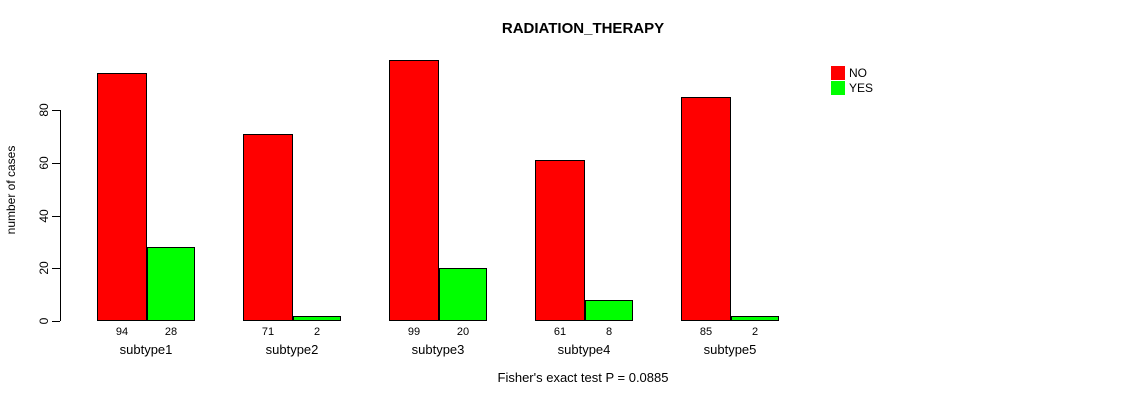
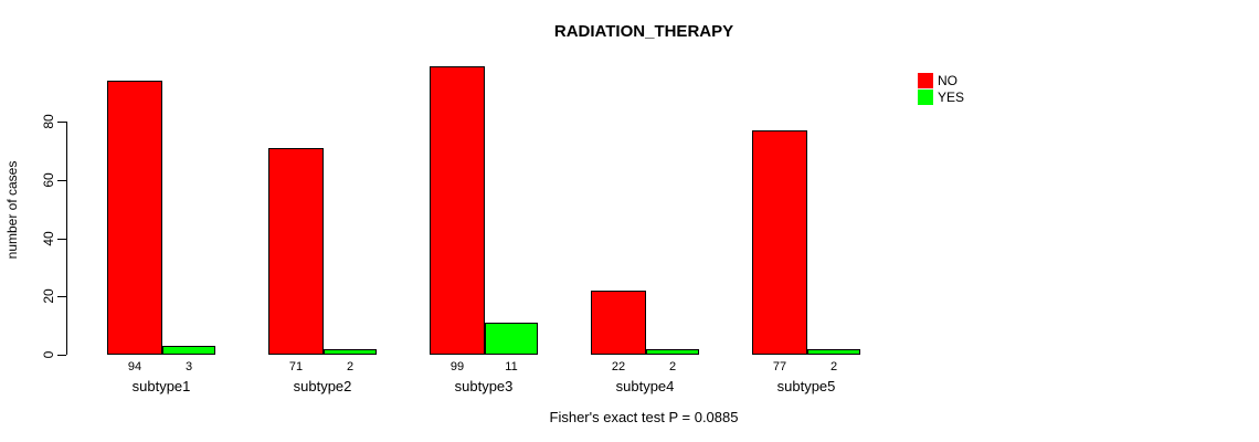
YES/subtype1: 28 -> 3
YES/subtype3: 20 -> 11
NO/subtype4: 61 -> 22
YES/subtype4: 8 -> 2
NO/subtype5: 85 -> 77
